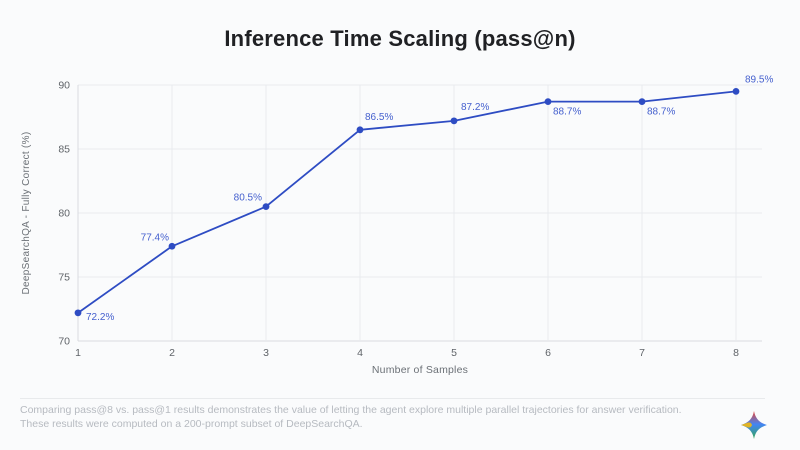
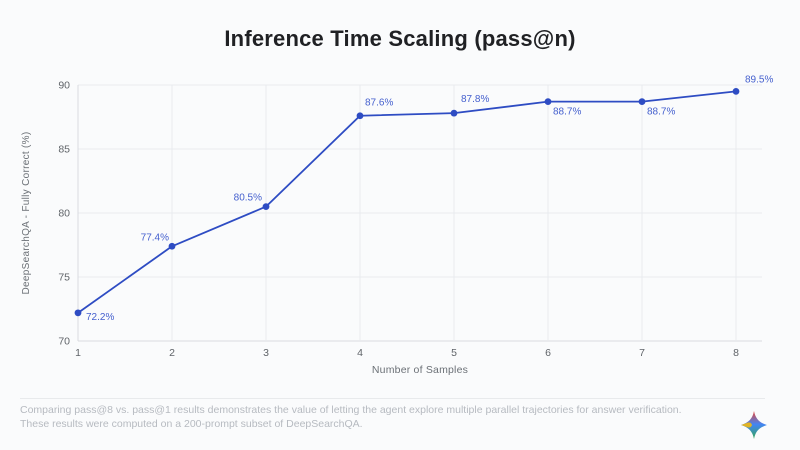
4: 86.5% -> 87.6%
5: 87.2% -> 87.8%
